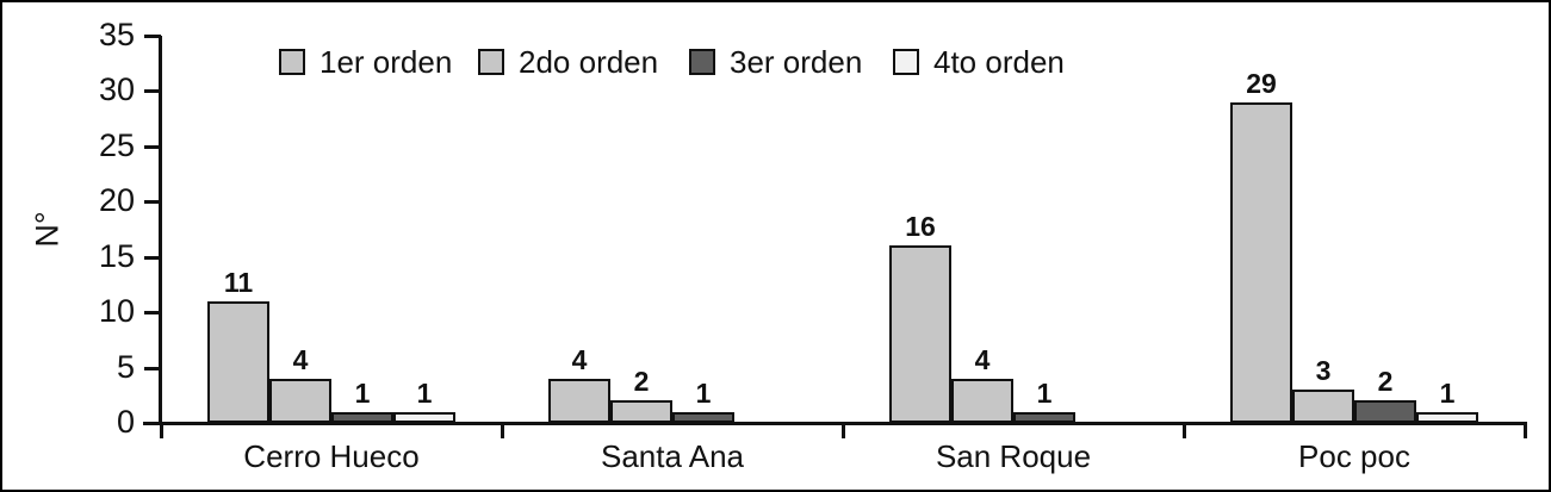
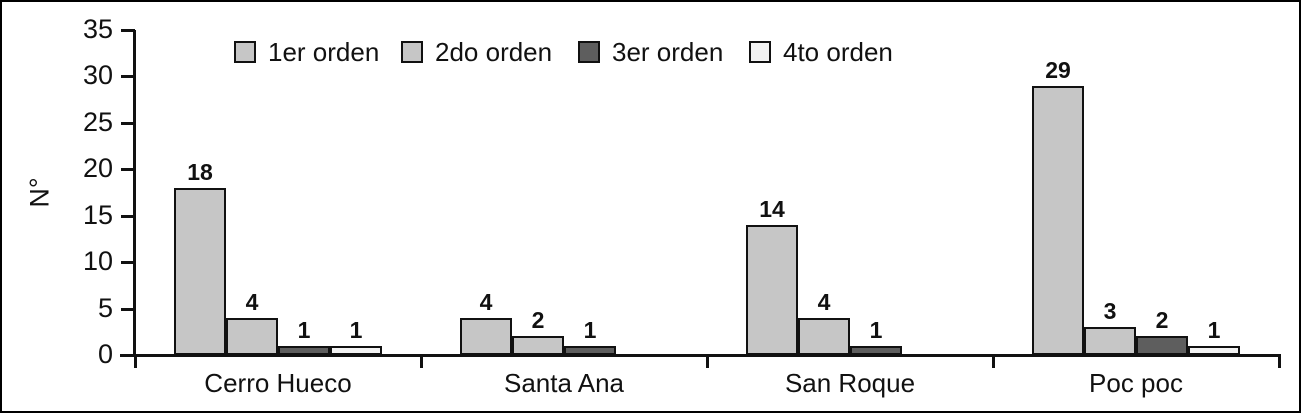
1er orden/Cerro Hueco: 11 -> 18
1er orden/San Roque: 16 -> 14
